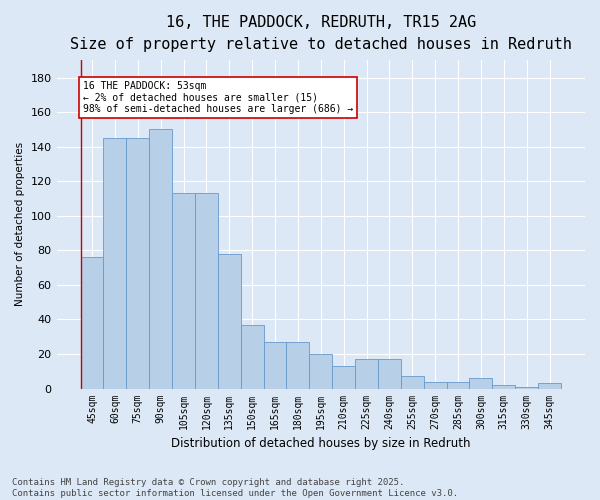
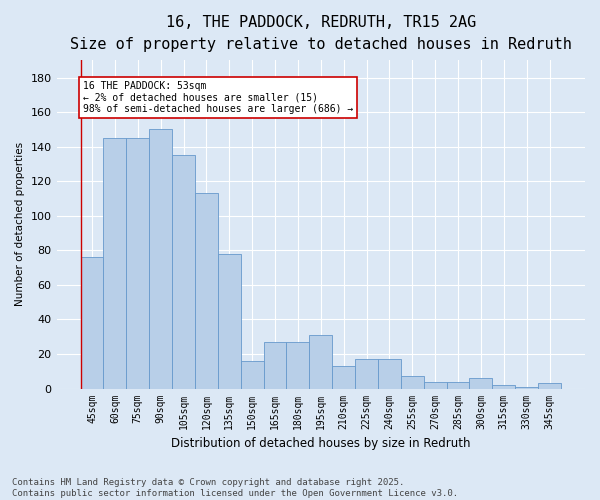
105sqm: 113 -> 135
150sqm: 37 -> 16
195sqm: 20 -> 31
